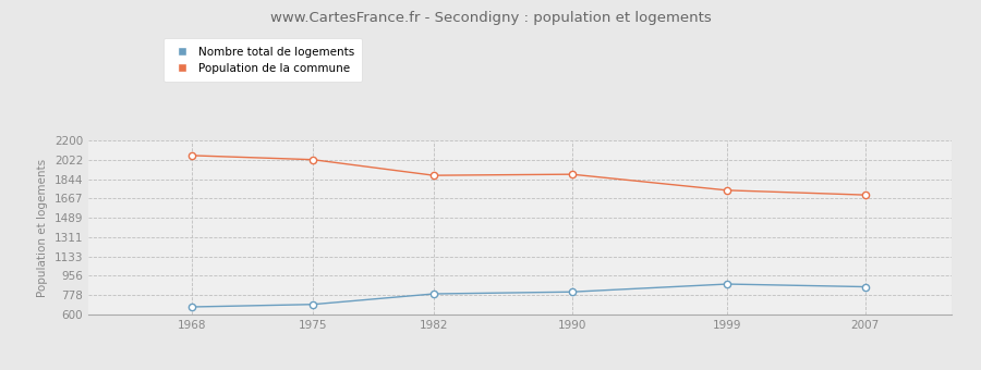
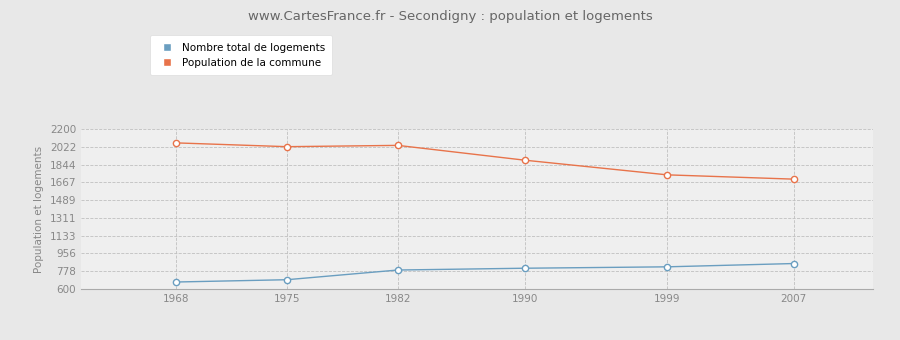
Population de la commune/1982: 1880 -> 2040
Nombre total de logements/1999: 880 -> 820
